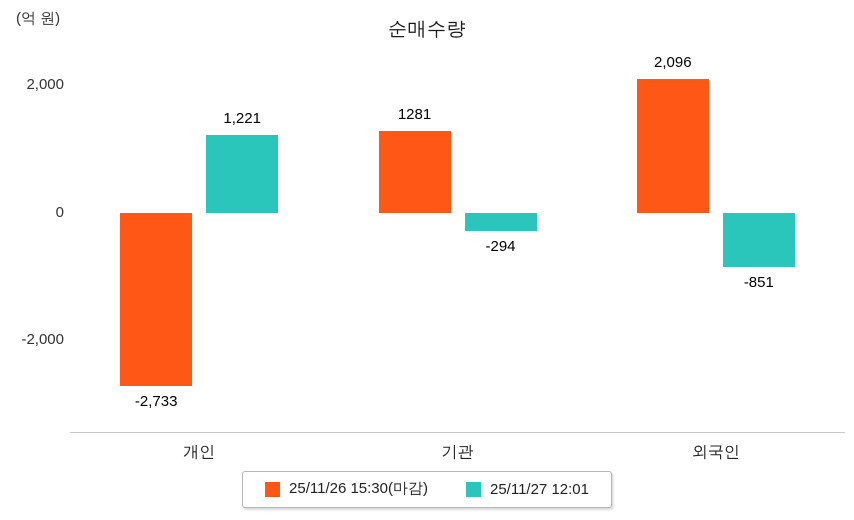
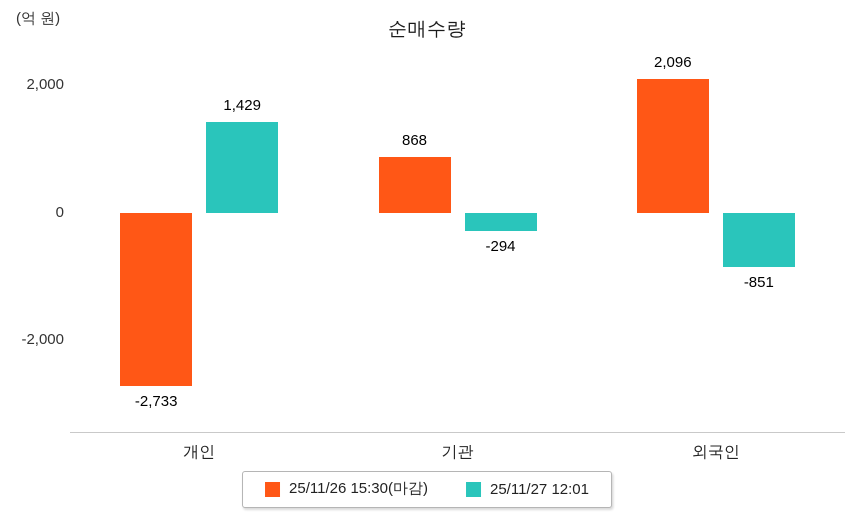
25/11/27 12:01/개인: 1,221 -> 1,429
25/11/26 15:30(마감)/기관: 1281 -> 868
